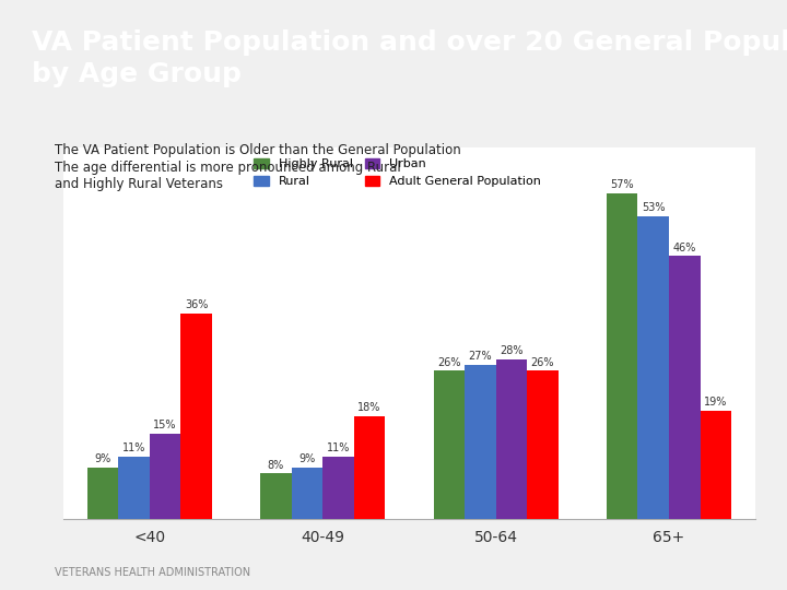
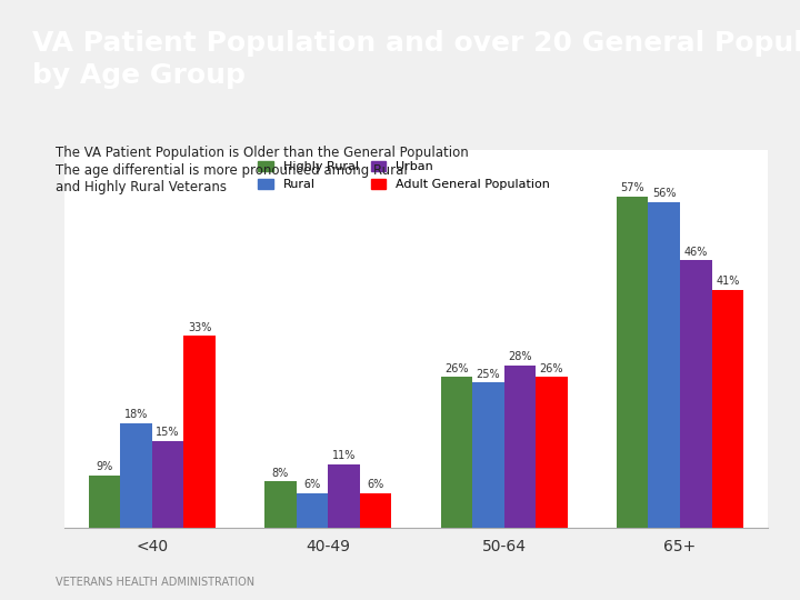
Rural/<40: 11% -> 18%
Adult General Population/<40: 36% -> 33%
Rural/40-49: 9% -> 6%
Adult General Population/40-49: 18% -> 6%
Rural/50-64: 27% -> 25%
Rural/65+: 53% -> 56%
Adult General Population/65+: 19% -> 41%
